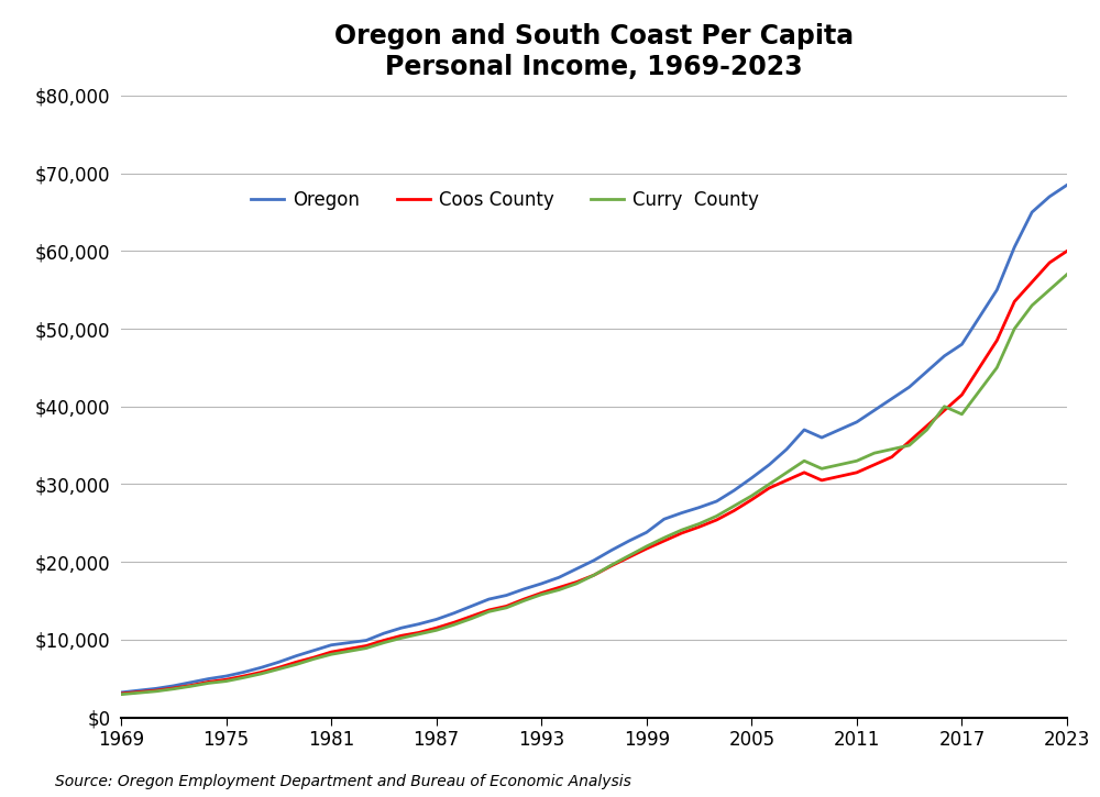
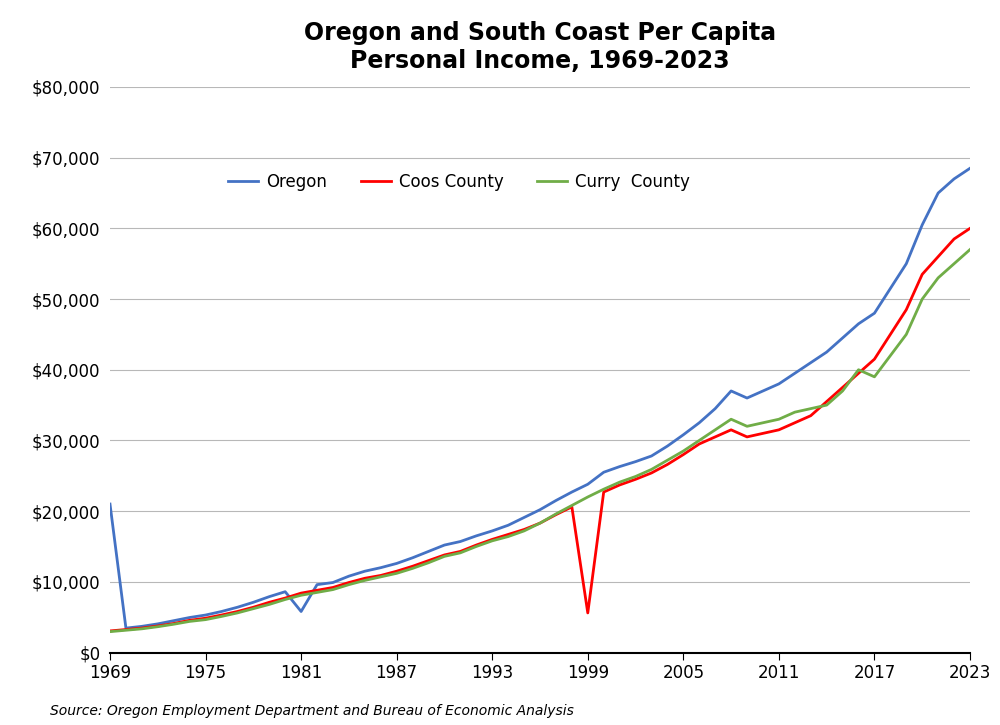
Oregon/1969: $3,200 -> $21,000
Oregon/1981: $9,300 -> $5,800
Coos County/1999: $21,700 -> $5,600
